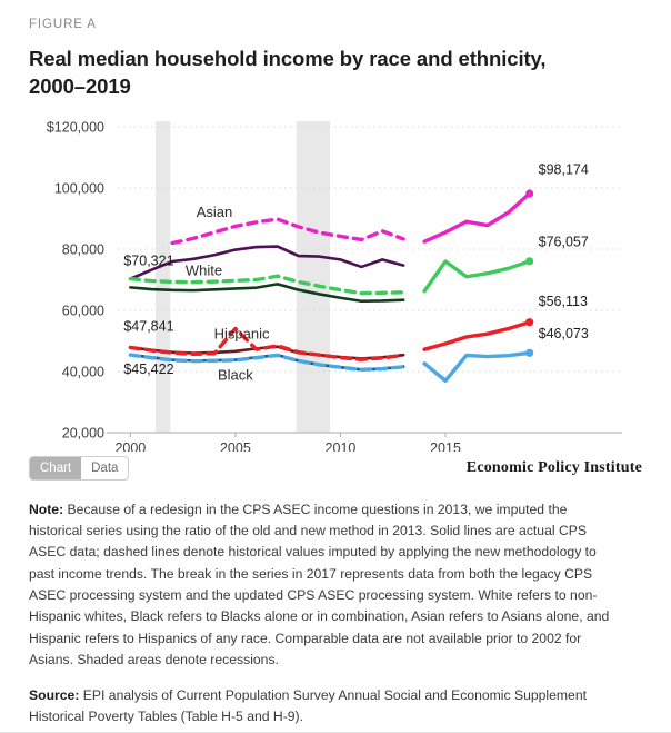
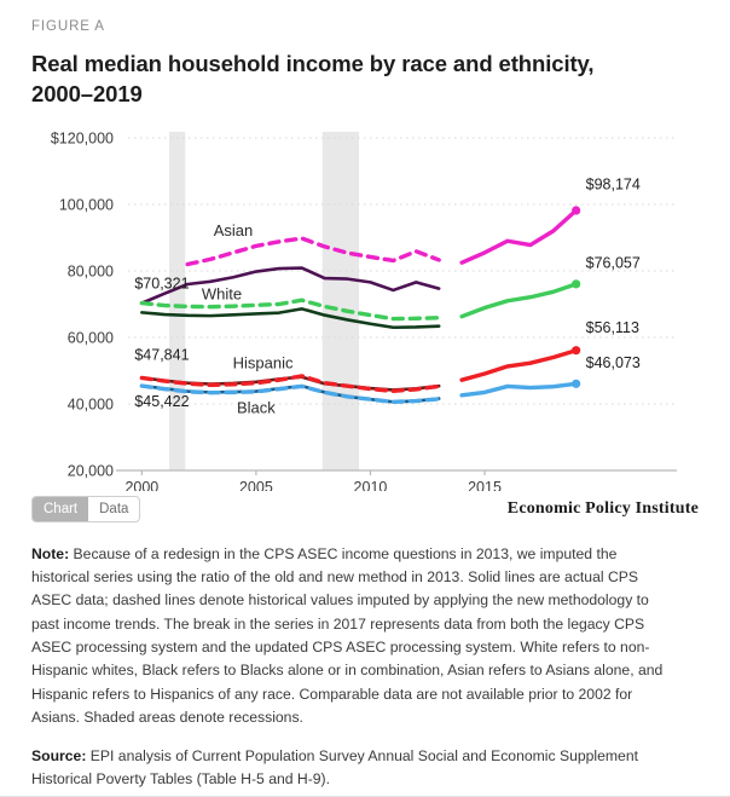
Hispanic/2005: $54000 -> $46000
White/2015: $76000 -> $69000
Black/2015: $37000 -> $44000
